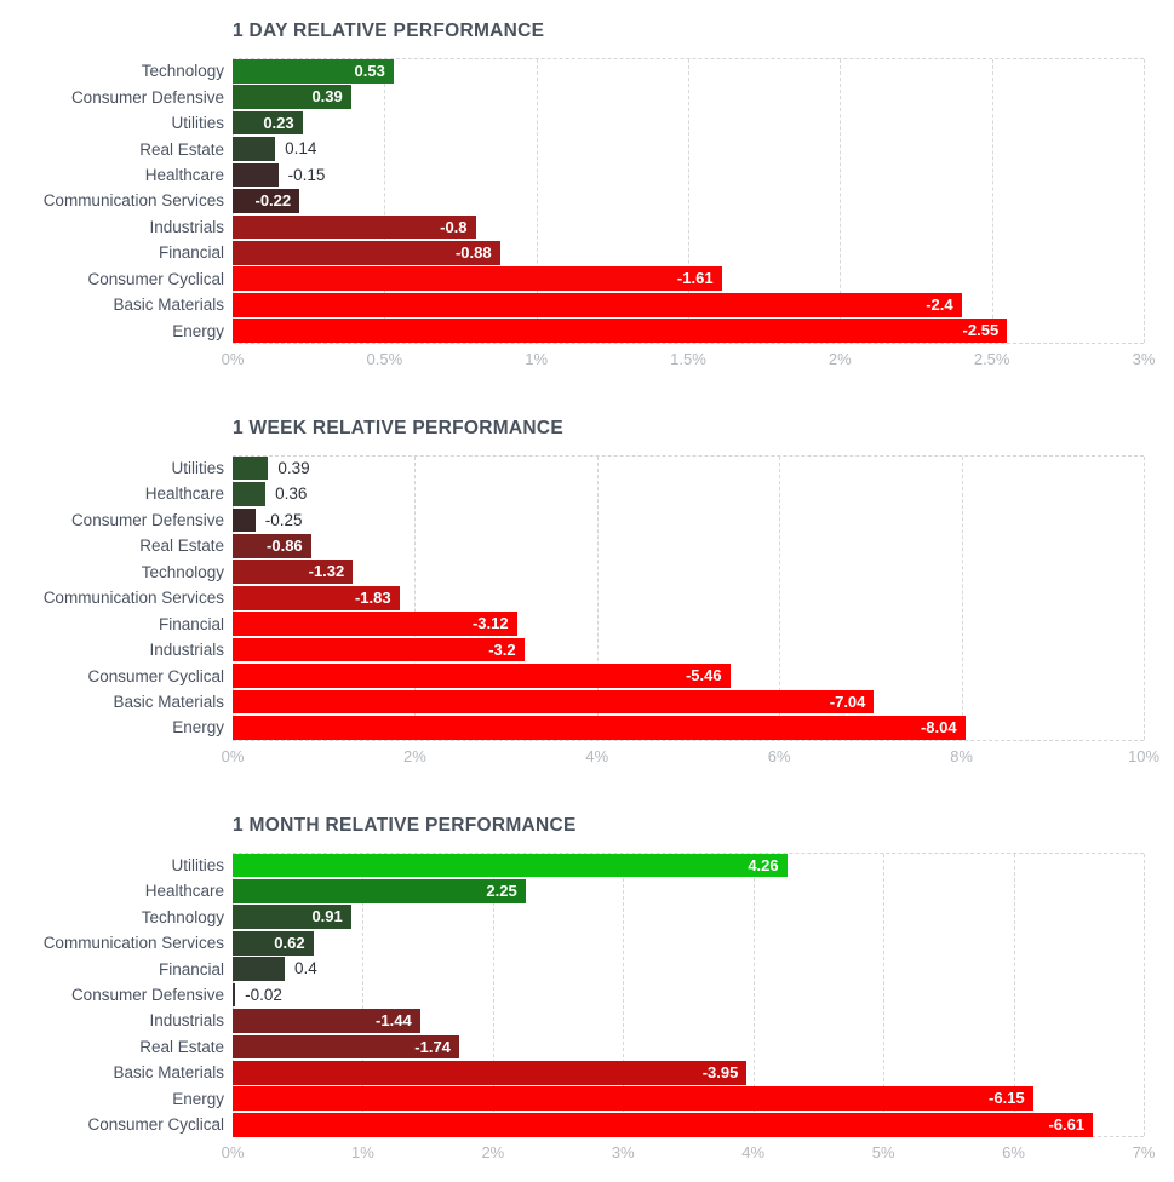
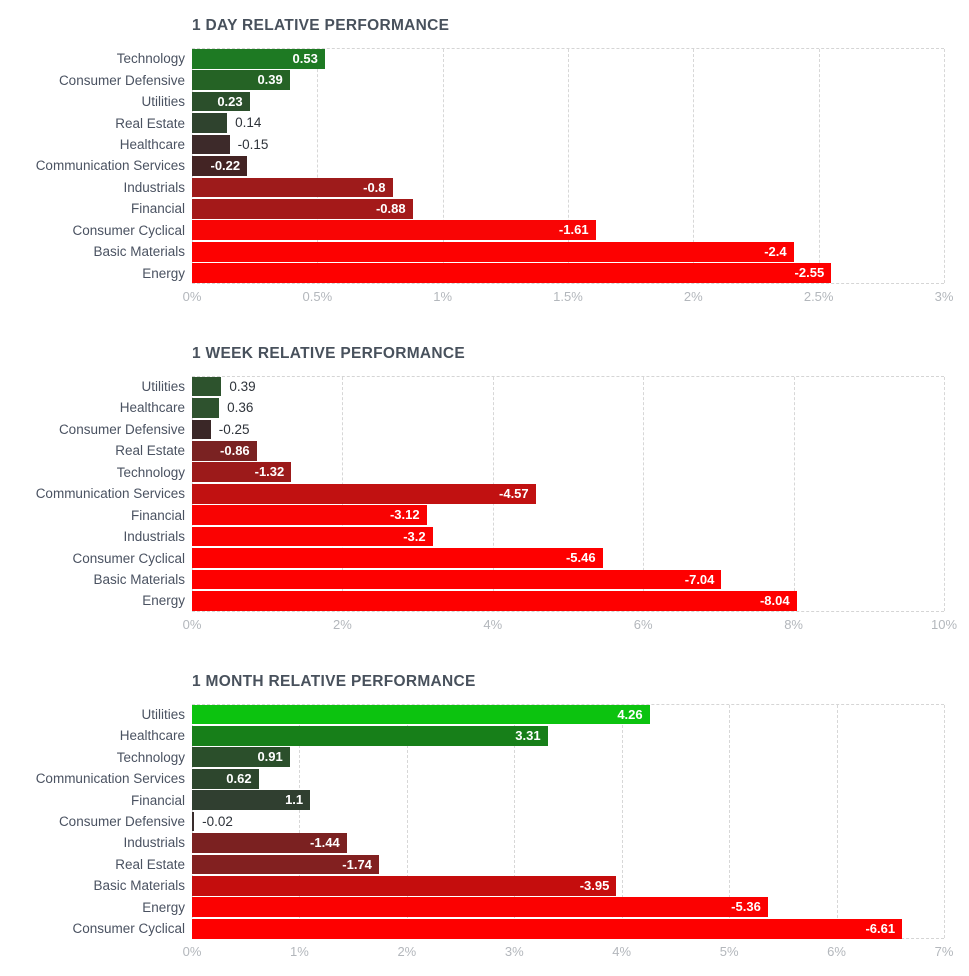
1 WEEK RELATIVE PERFORMANCE/Communication Services: -1.83 -> -4.57
1 MONTH RELATIVE PERFORMANCE/Healthcare: 2.25 -> 3.31
1 MONTH RELATIVE PERFORMANCE/Financial: 0.4 -> 1.1
1 MONTH RELATIVE PERFORMANCE/Energy: -6.15 -> -5.36
